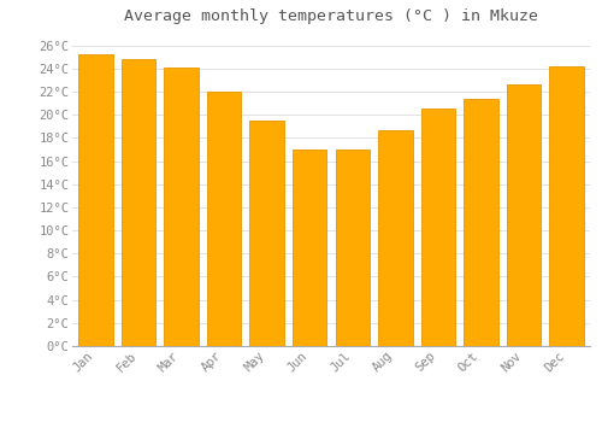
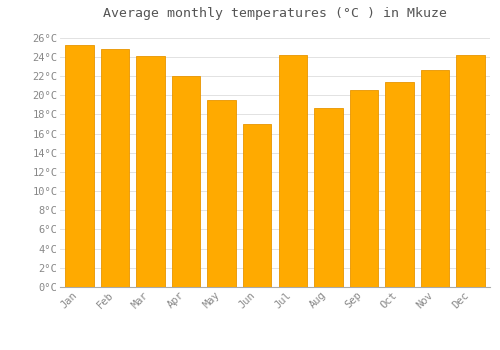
Jul: 17.0°C -> 24.2°C
